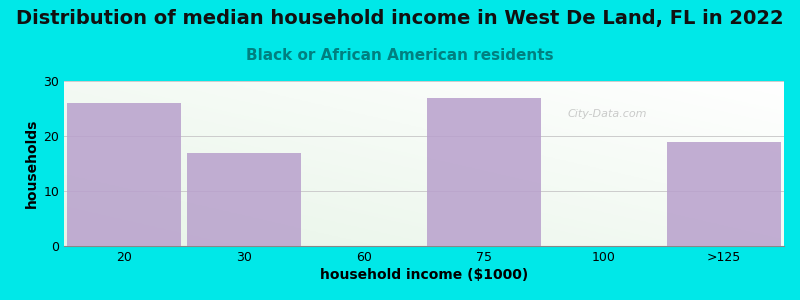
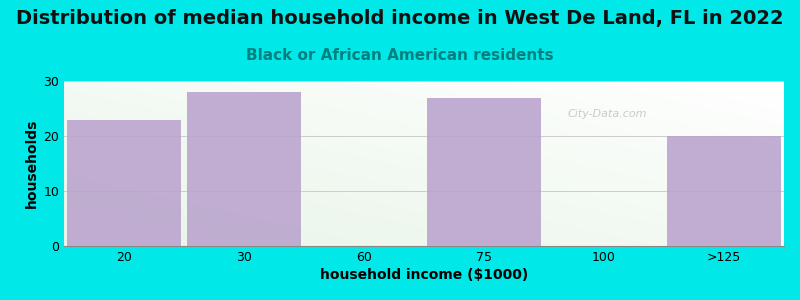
20: 26 -> 23
30: 17 -> 28
>125: 19 -> 20
